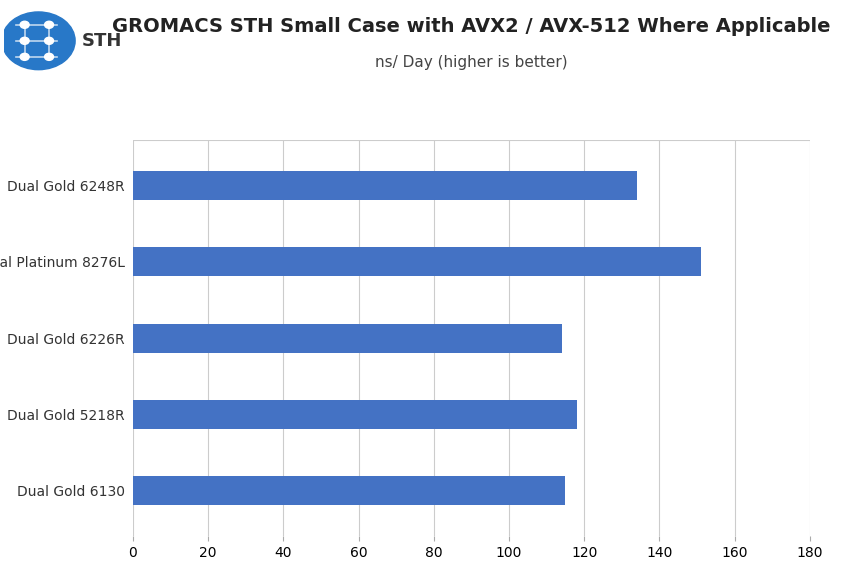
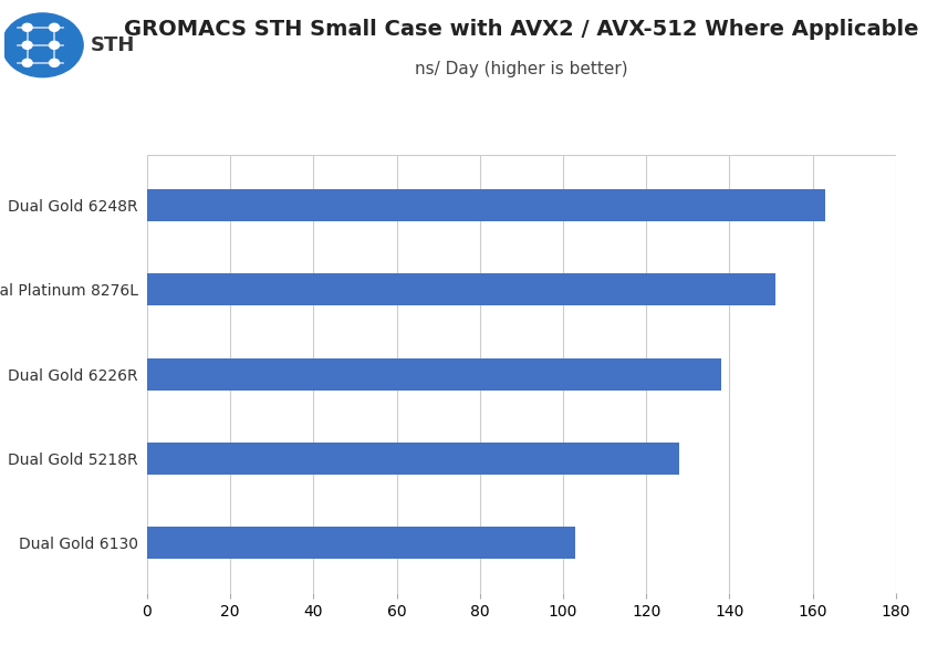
Dual Gold 6248R: 134 -> 163
Dual Gold 6226R: 114 -> 138
Dual Gold 5218R: 118 -> 128
Dual Gold 6130: 115 -> 103
